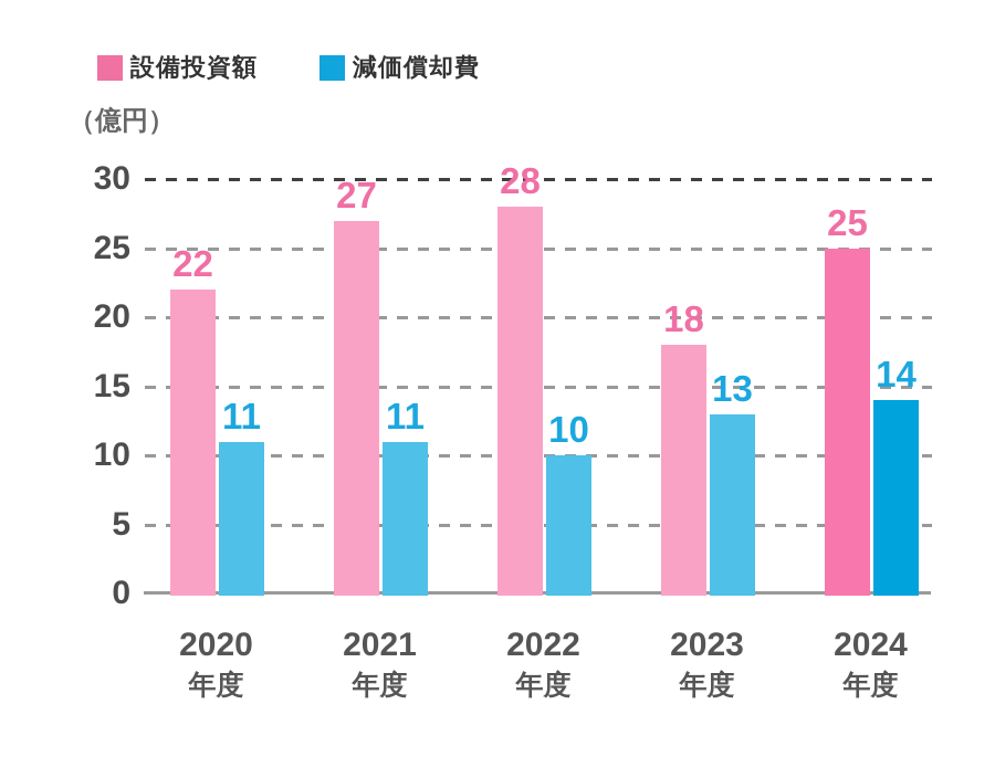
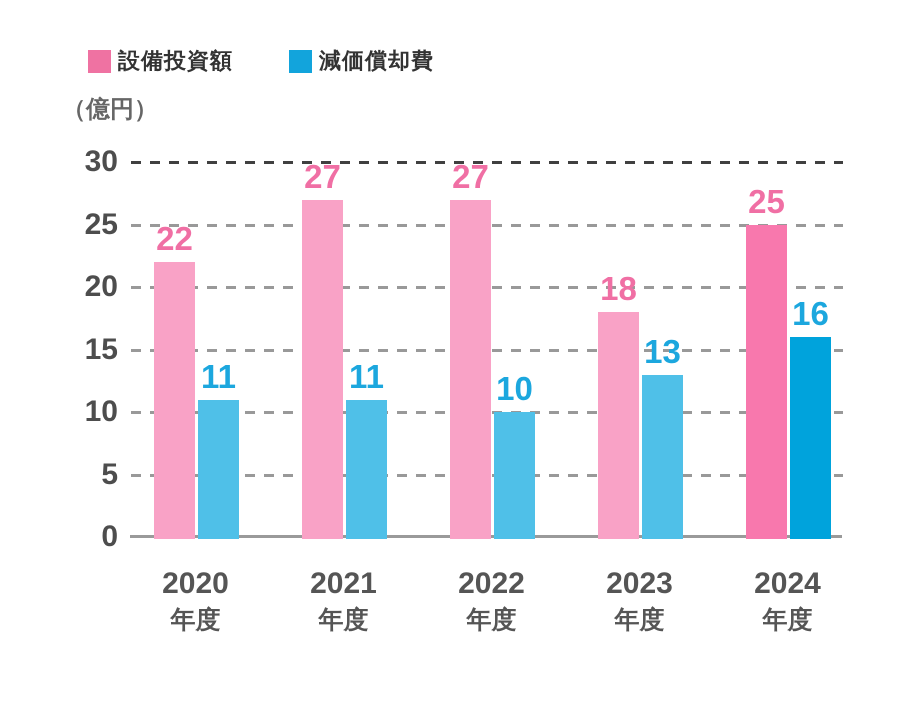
設備投資額/2022: 28 -> 27
減価償却費/2024: 14 -> 16
